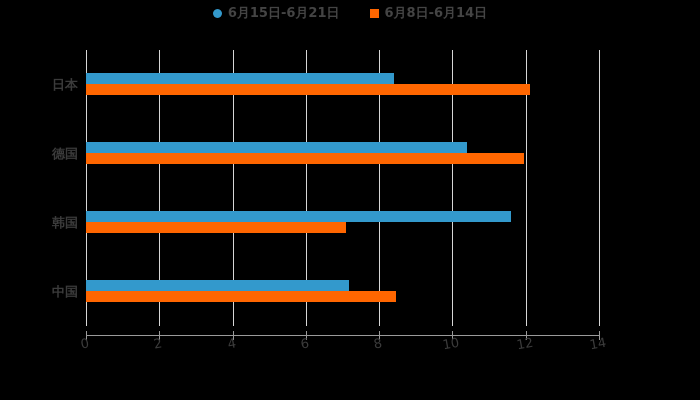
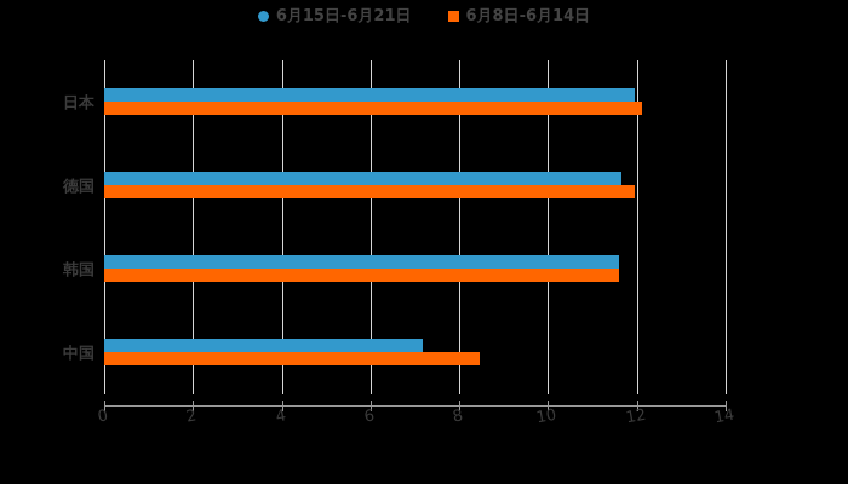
6月15日-6月21日/日本: 8.4 -> 11.9
6月15日-6月21日/德国: 10.4 -> 11.6
6月8日-6月14日/韩国: 7.1 -> 11.6
